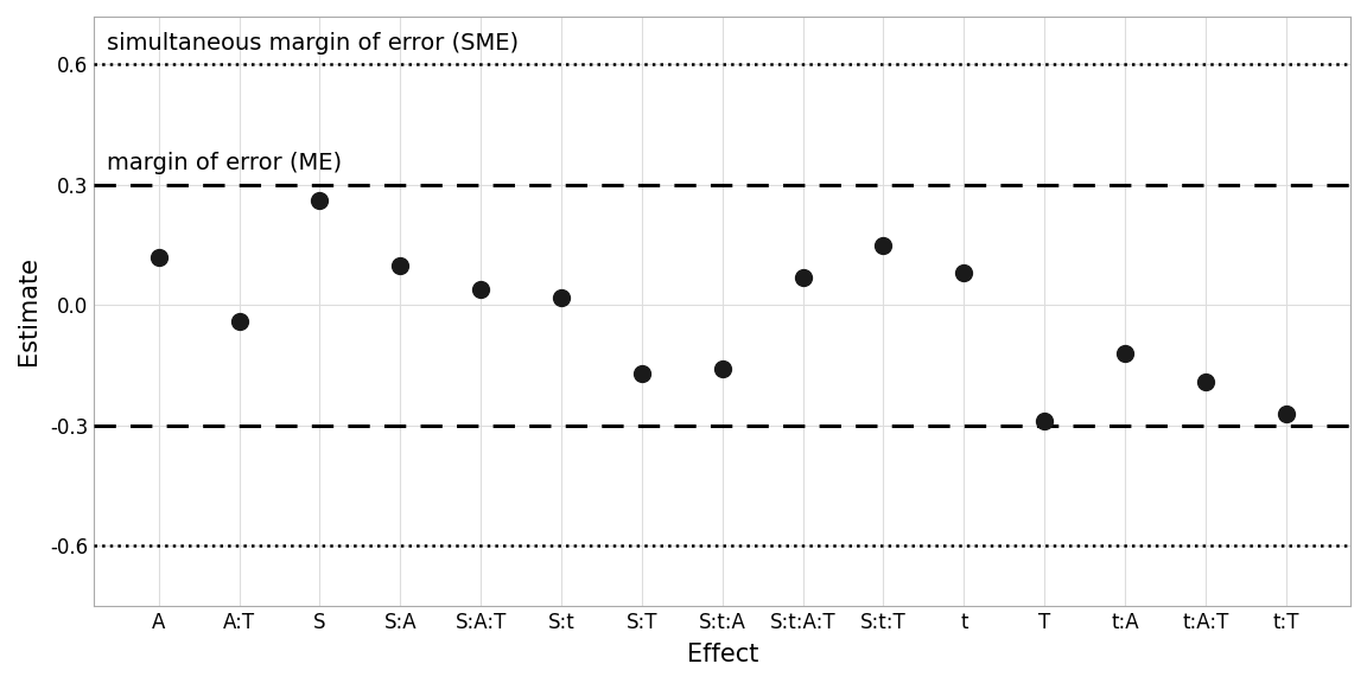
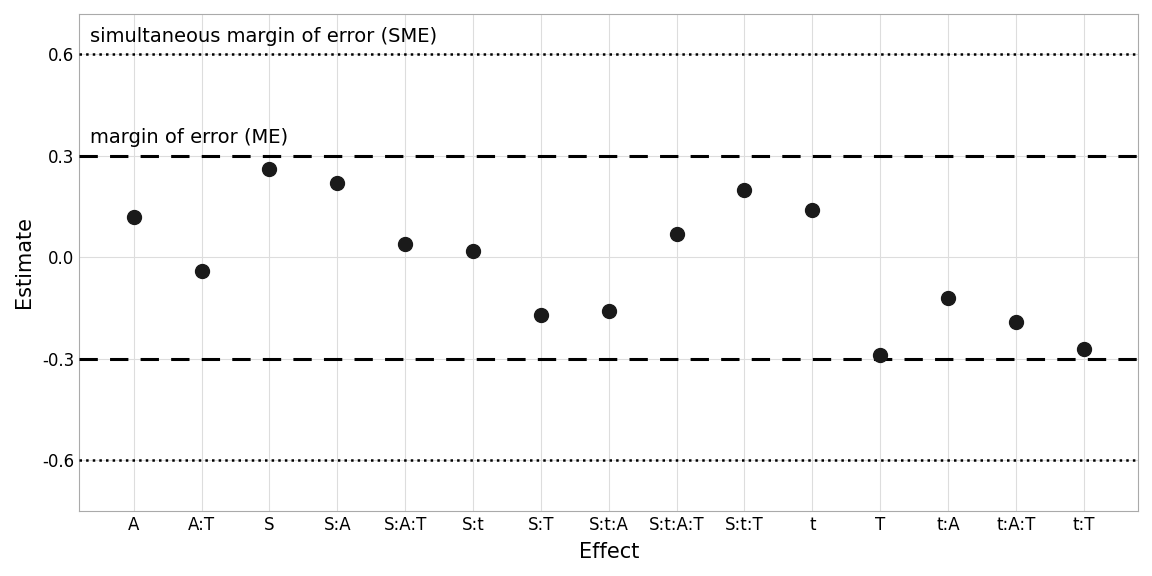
S:A: 0.10 -> 0.22
S:t:T: 0.15 -> 0.20
t: 0.08 -> 0.14
